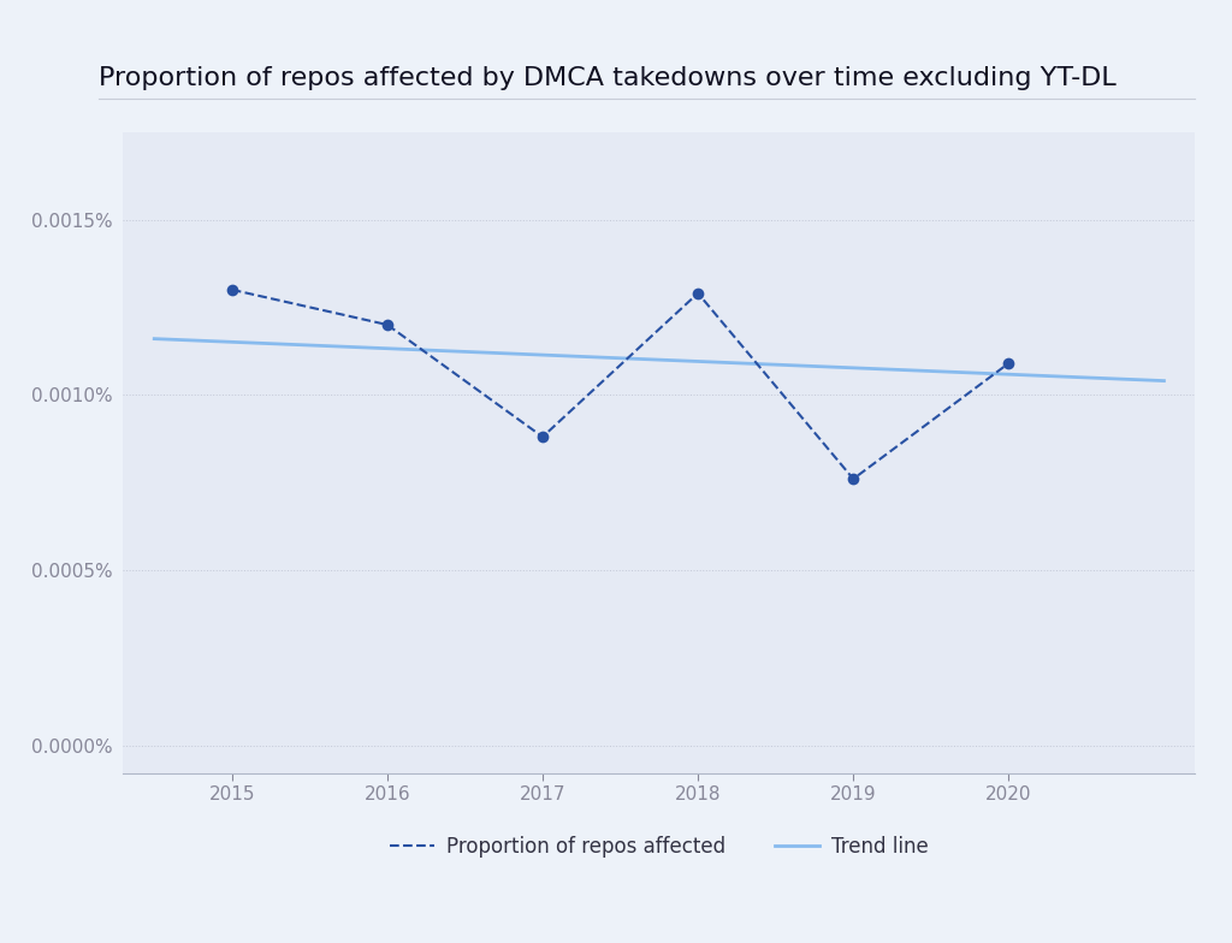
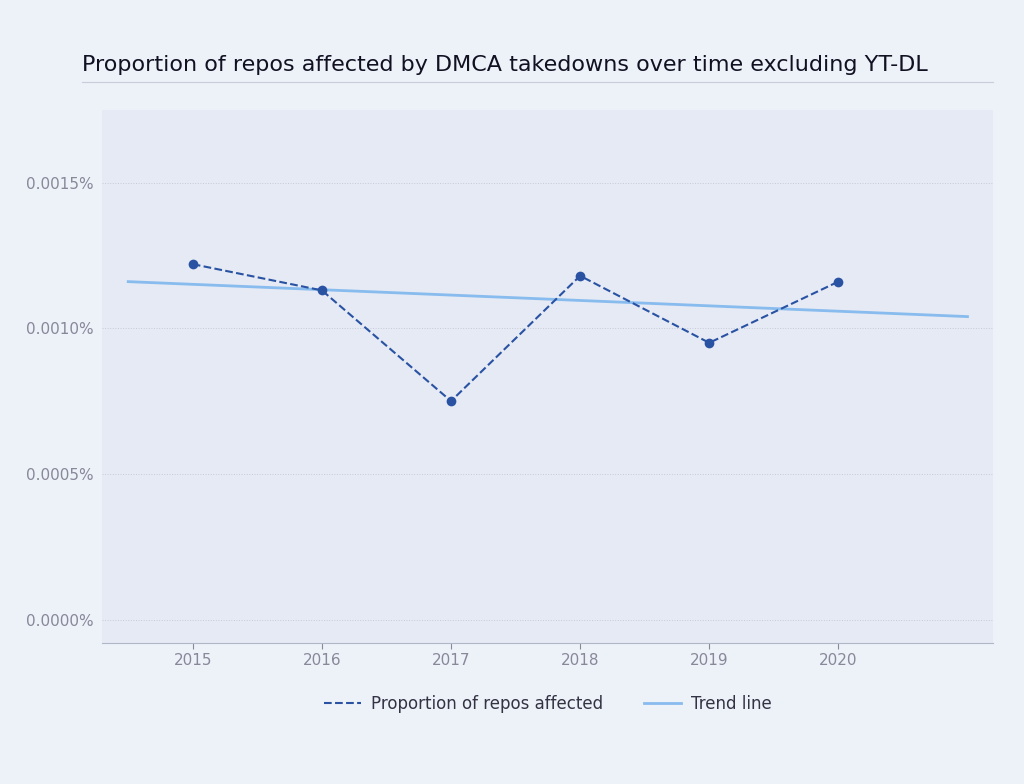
2015: 0.00130% -> 0.00122%
2016: 0.00120% -> 0.00113%
2017: 0.00088% -> 0.00075%
2018: 0.00129% -> 0.00118%
2019: 0.00076% -> 0.00095%
2020: 0.00109% -> 0.00116%
